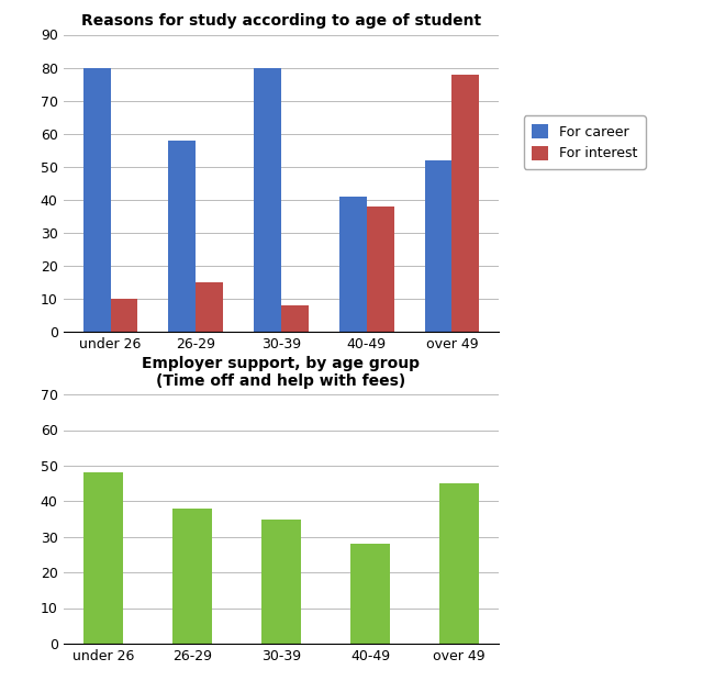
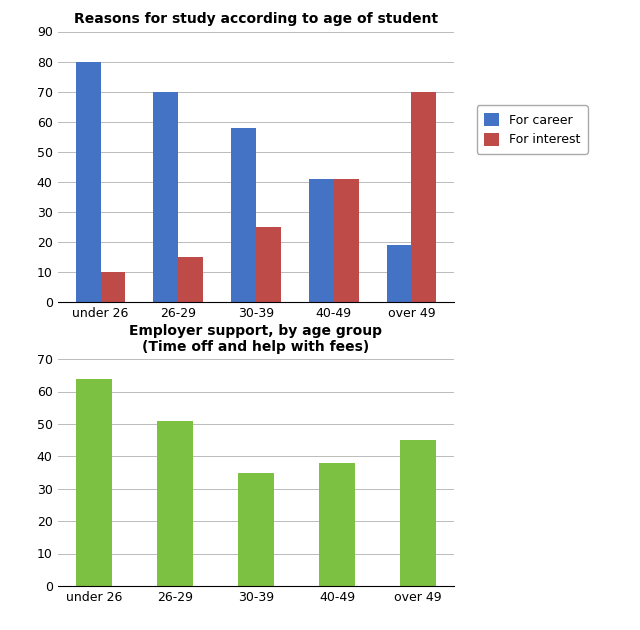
Reasons for study according to age of student/For career/26-29: 58 -> 70
Reasons for study according to age of student/For career/30-39: 80 -> 58
Reasons for study according to age of student/For interest/30-39: 8 -> 25
Reasons for study according to age of student/For interest/40-49: 38 -> 41
Reasons for study according to age of student/For career/over 49: 52 -> 19
Reasons for study according to age of student/For interest/over 49: 78 -> 70
Employer support, by age group (Time off and help with fees)/under 26: 48 -> 64
Employer support, by age group (Time off and help with fees)/26-29: 38 -> 51
Employer support, by age group (Time off and help with fees)/40-49: 28 -> 38
